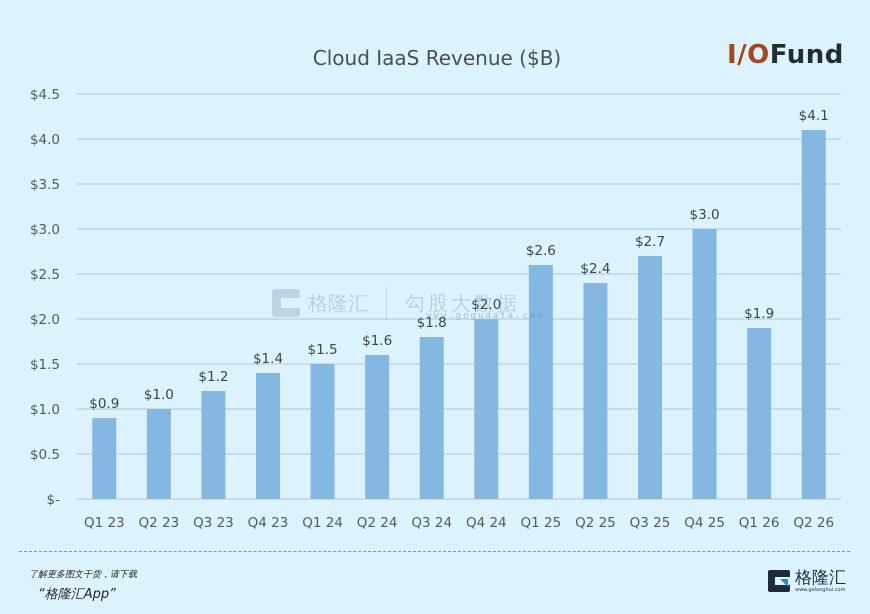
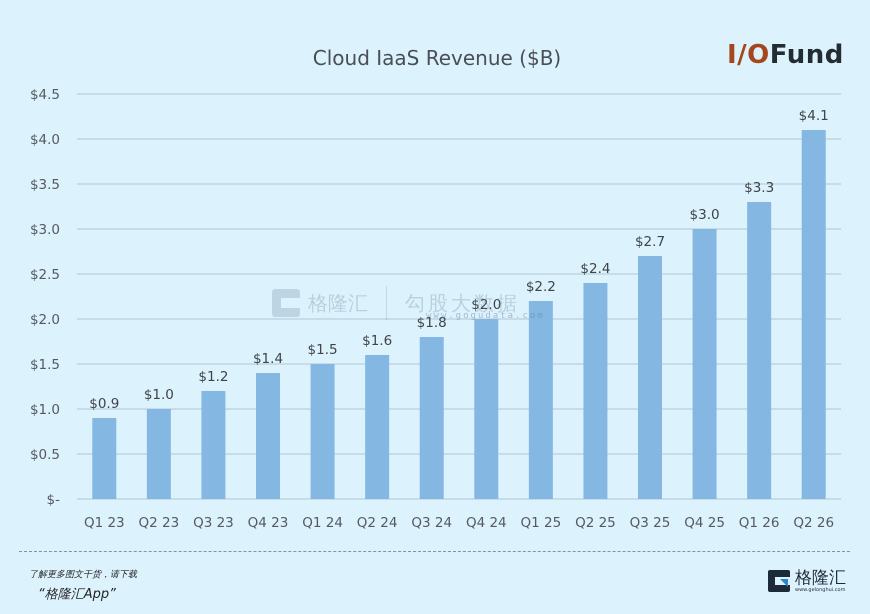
Q1 25: $2.6 -> $2.2
Q1 26: $1.9 -> $3.3
